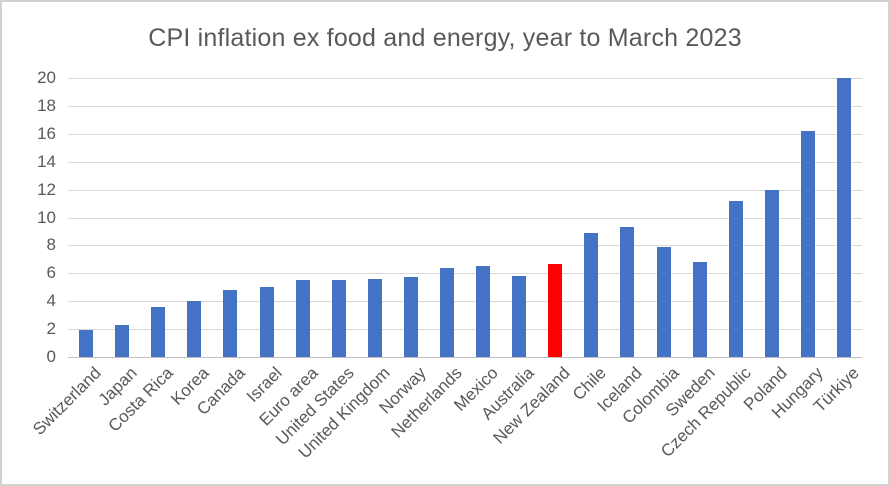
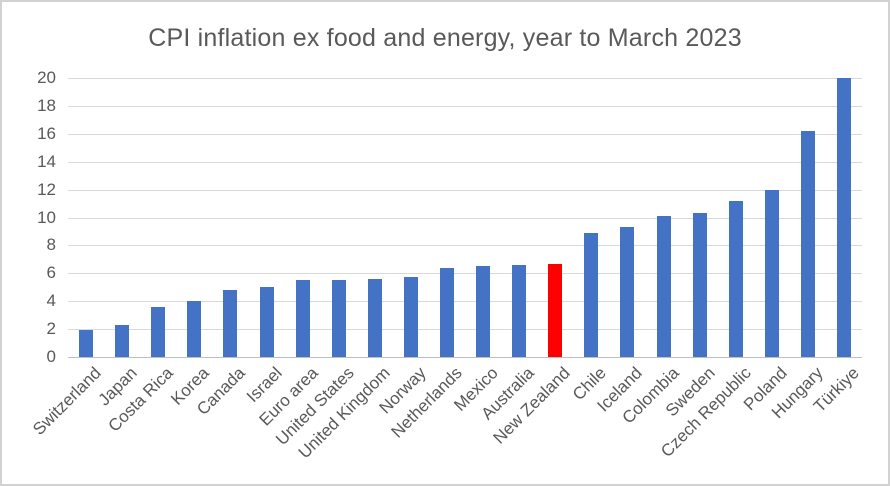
Australia: 5.8 -> 6.6
Colombia: 7.9 -> 10.1
Sweden: 6.8 -> 10.3
